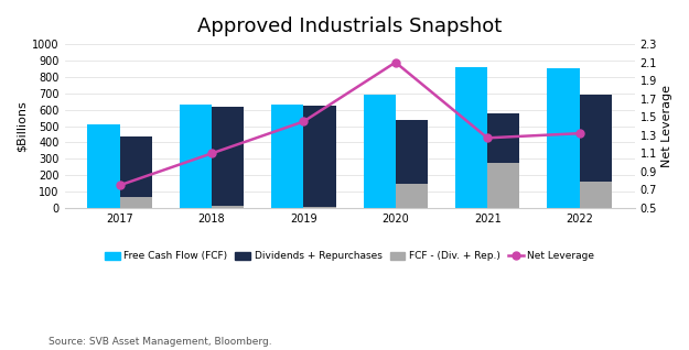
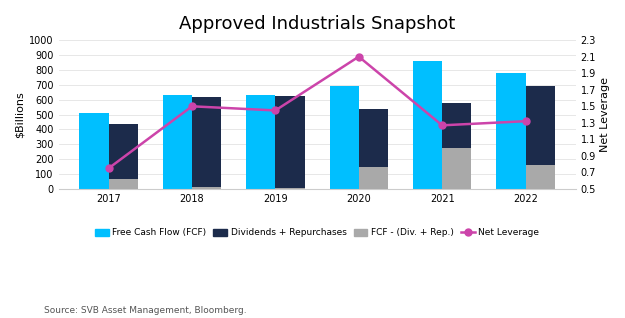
Net Leverage/2018: 1.10 -> 1.50
Free Cash Flow (FCF)/2022: 850 -> 780
